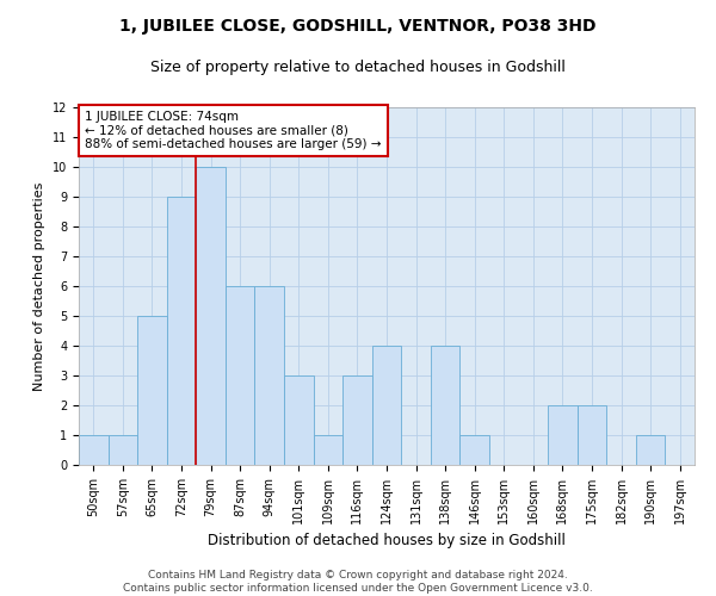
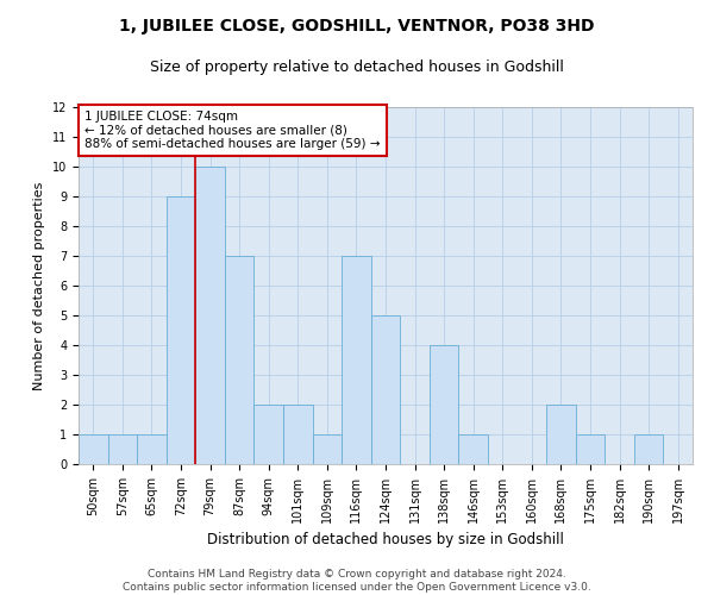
65sqm: 5 -> 1
87sqm: 6 -> 7
94sqm: 6 -> 2
101sqm: 3 -> 2
116sqm: 3 -> 7
124sqm: 4 -> 5
175sqm: 2 -> 1
